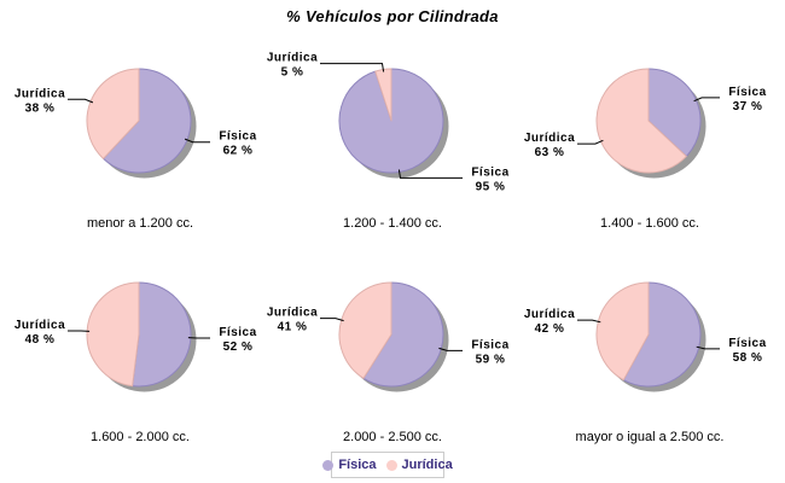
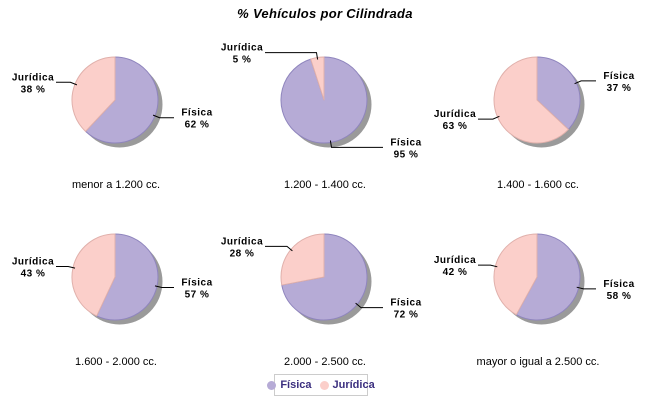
1.600 - 2.000 cc./Física: 52 -> 57
1.600 - 2.000 cc./Jurídica: 48 -> 43
2.000 - 2.500 cc./Física: 59 -> 72
2.000 - 2.500 cc./Jurídica: 41 -> 28
